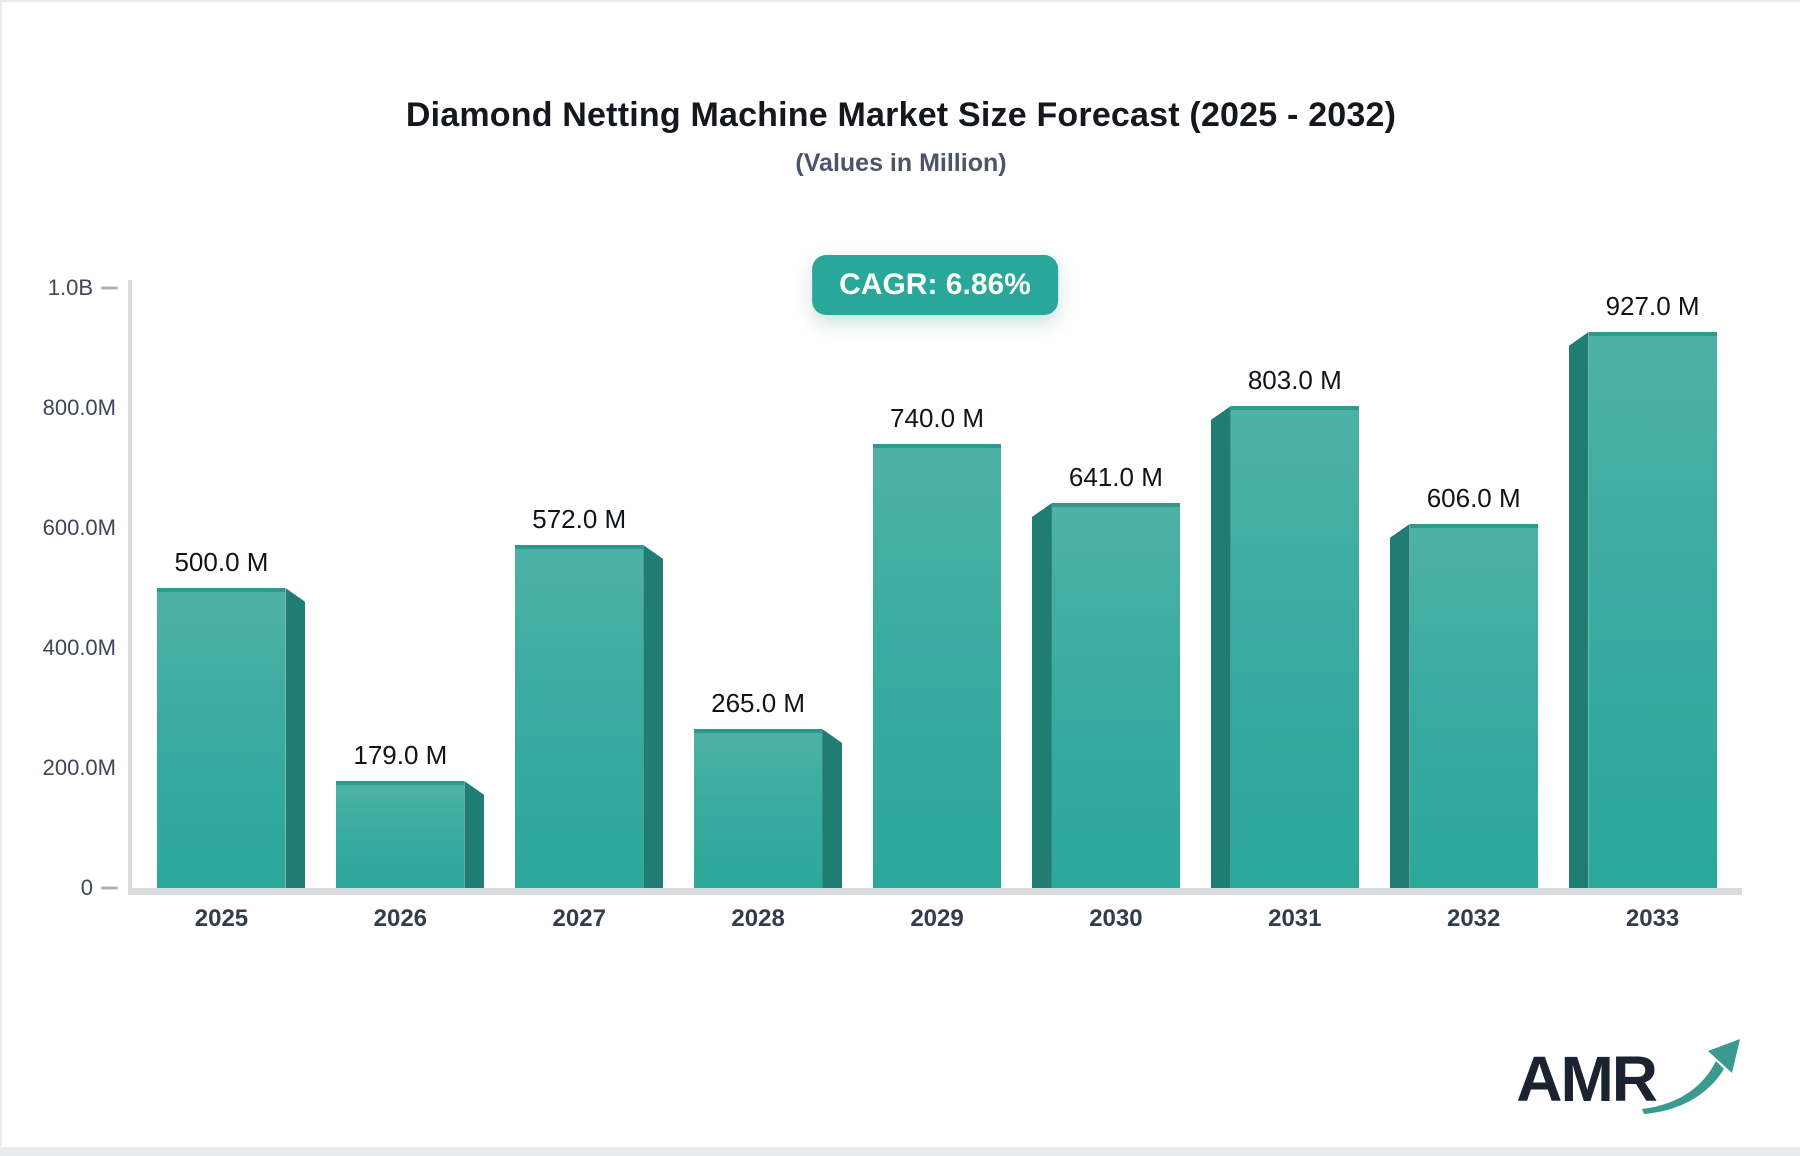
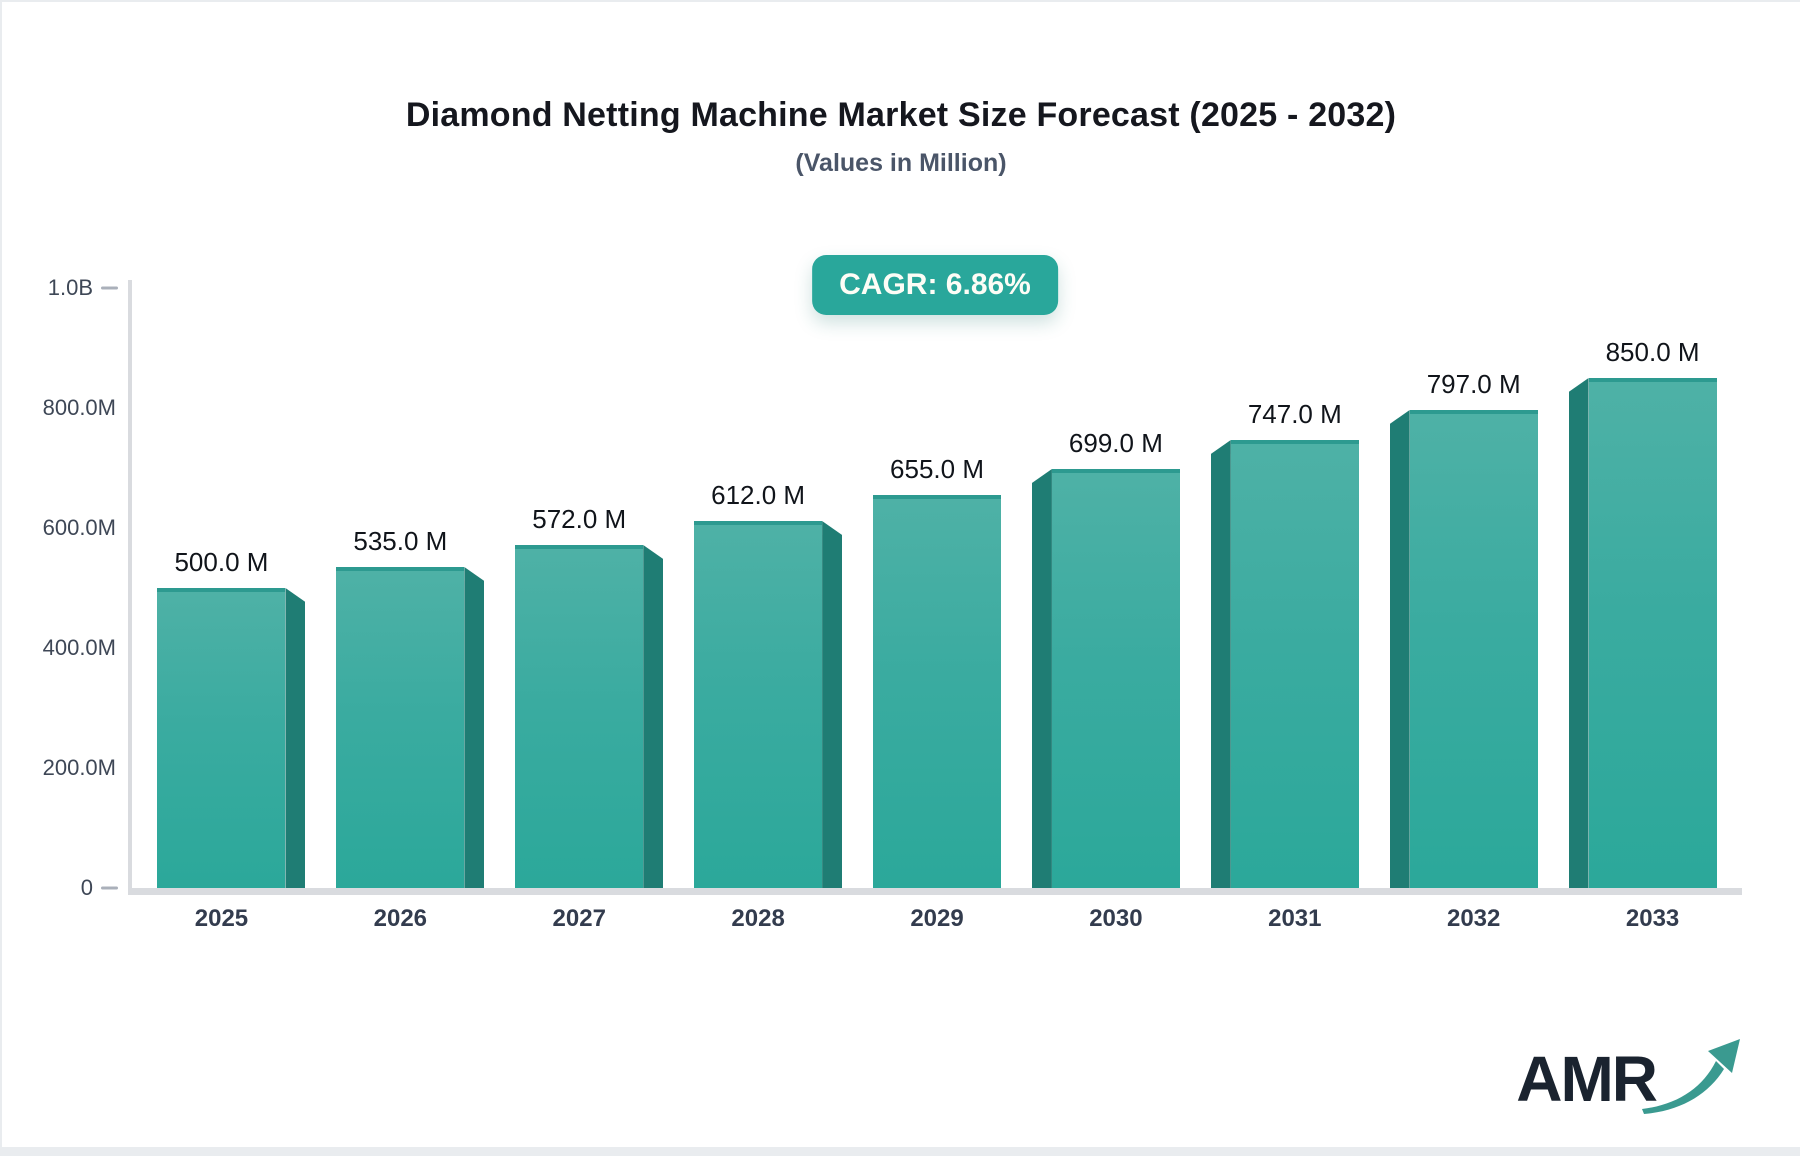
2026: 179.0 -> 535.0
2028: 265.0 -> 612.0
2029: 740.0 -> 655.0
2030: 641.0 -> 699.0
2031: 803.0 -> 747.0
2032: 606.0 -> 797.0
2033: 927.0 -> 850.0
